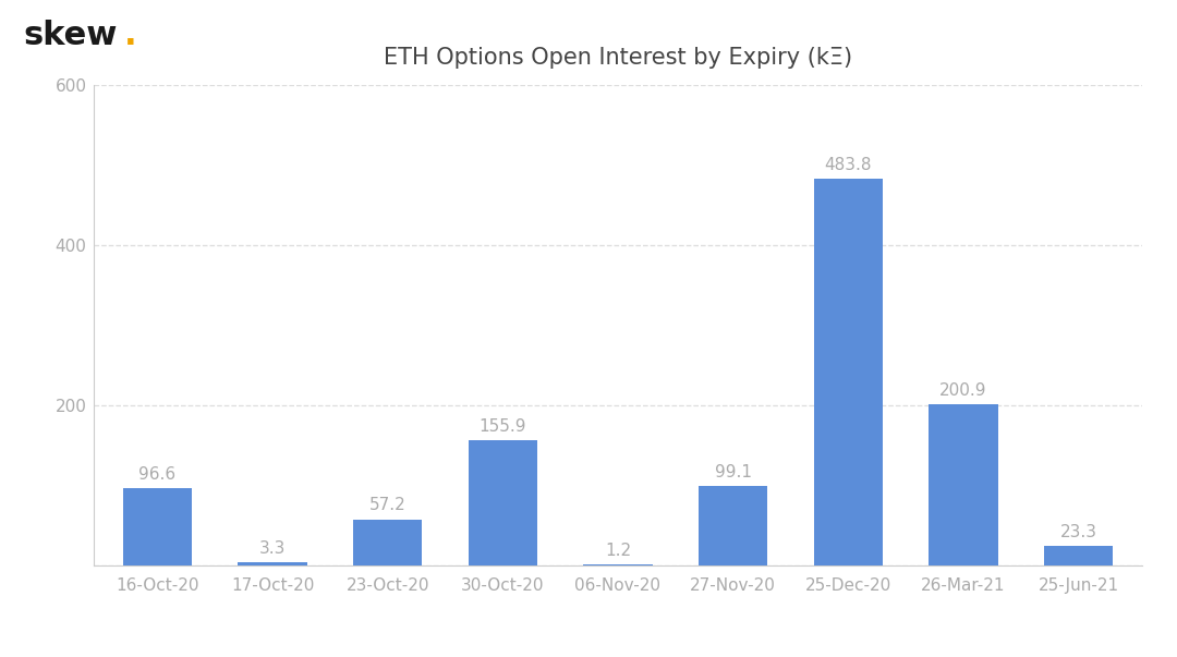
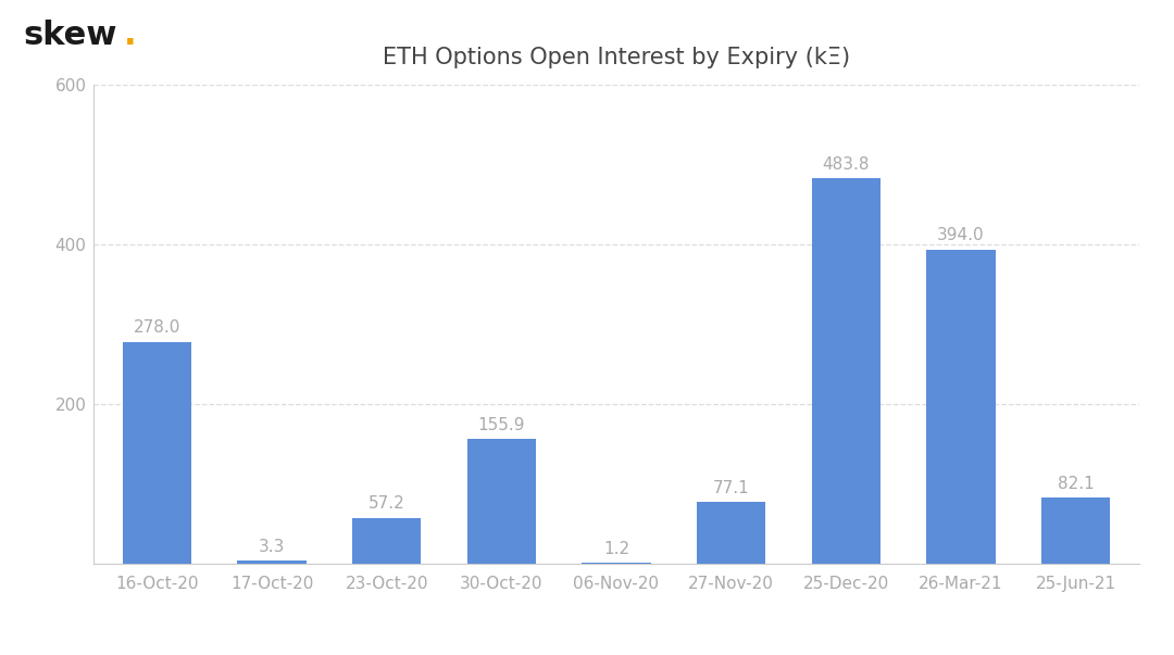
16-Oct-20: 96.6 -> 278.0
27-Nov-20: 99.1 -> 77.1
26-Mar-21: 200.9 -> 394.0
25-Jun-21: 23.3 -> 82.1
